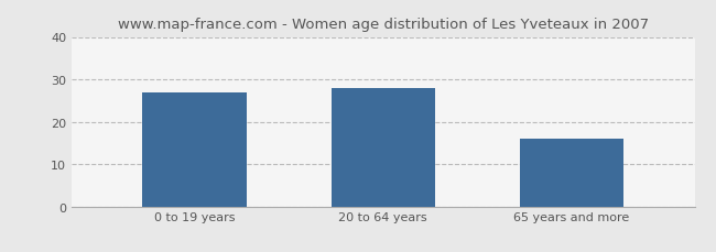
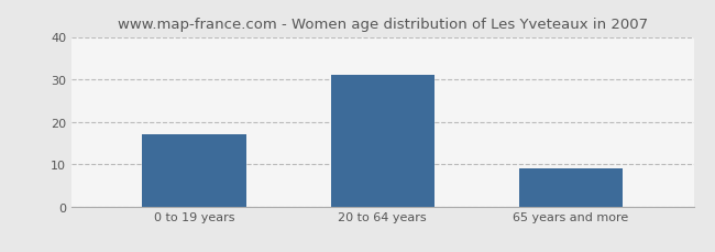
0 to 19 years: 27 -> 17
20 to 64 years: 28 -> 31
65 years and more: 16 -> 9
